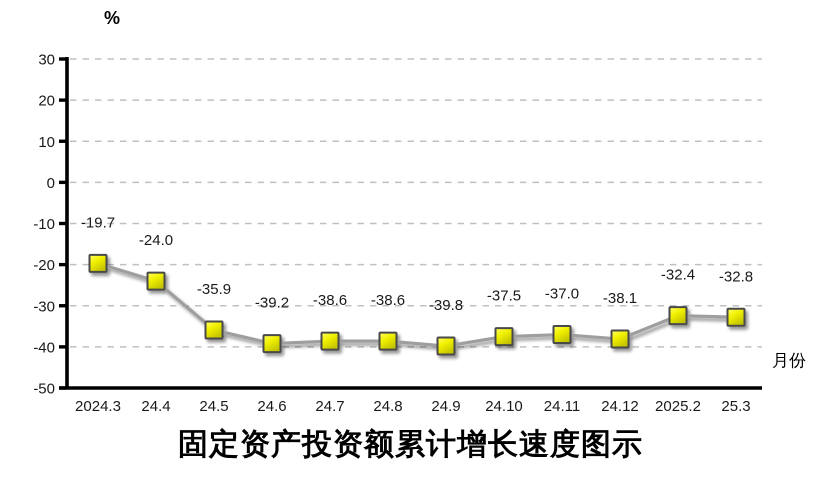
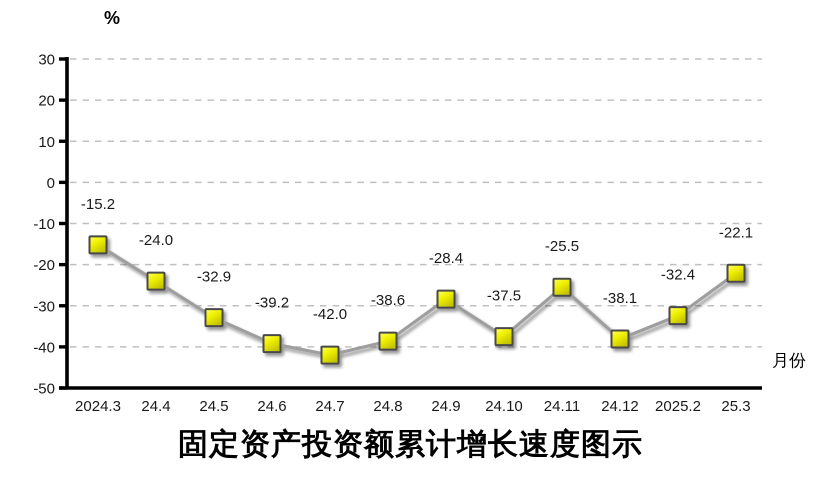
2024.3: -19.7 -> -15.2
24.5: -35.9 -> -32.9
24.7: -38.6 -> -42.0
24.9: -39.8 -> -28.4
24.11: -37.0 -> -25.5
25.3: -32.8 -> -22.1
